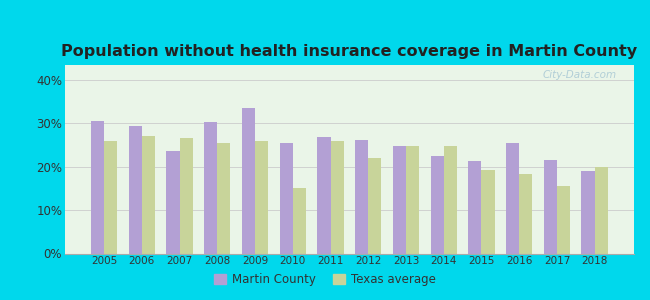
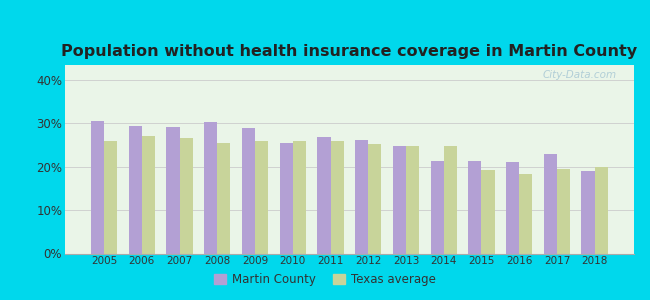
Martin County/2007: 23.5% -> 29.2%
Martin County/2009: 33.5% -> 29.0%
Texas average/2010: 15.0% -> 26.0%
Texas average/2012: 22.0% -> 25.3%
Martin County/2014: 22.5% -> 21.2%
Martin County/2016: 25.5% -> 21.1%
Martin County/2017: 21.5% -> 23.0%
Texas average/2017: 15.5% -> 19.4%
